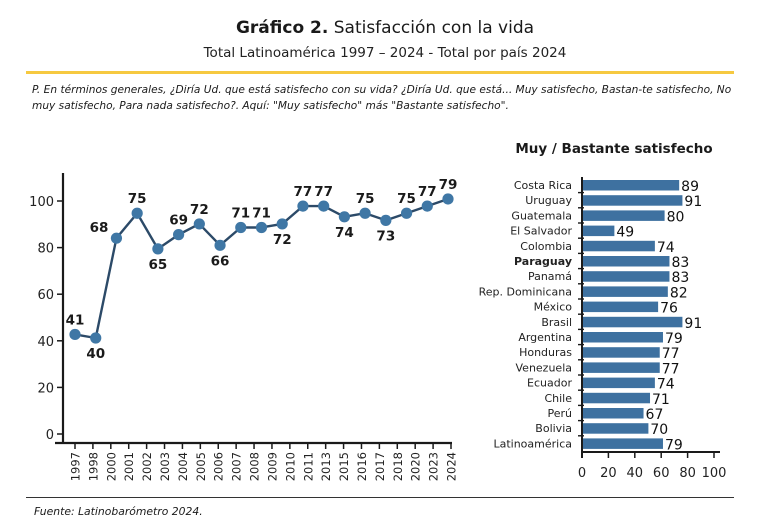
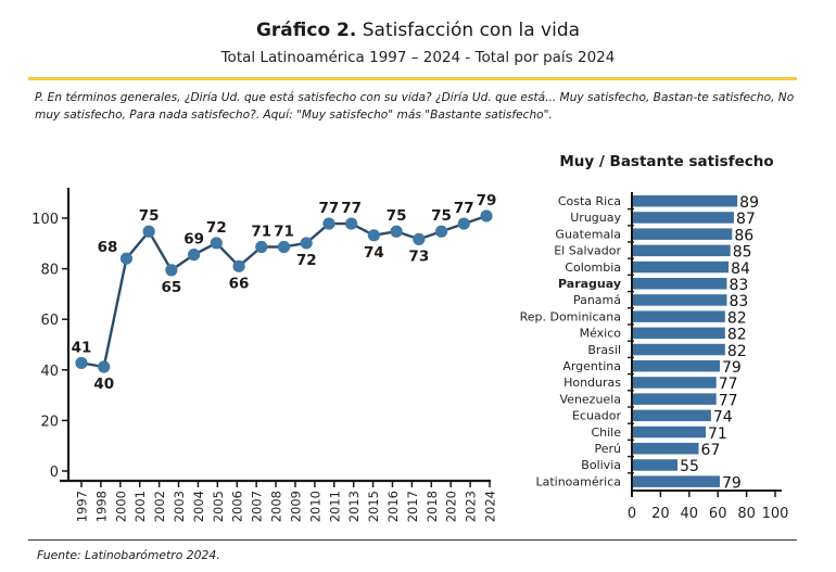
Muy / Bastante satisfecho/Uruguay: 91 -> 87
Muy / Bastante satisfecho/Guatemala: 80 -> 86
Muy / Bastante satisfecho/El Salvador: 49 -> 85
Muy / Bastante satisfecho/Colombia: 74 -> 84
Muy / Bastante satisfecho/México: 76 -> 82
Muy / Bastante satisfecho/Brasil: 91 -> 82
Muy / Bastante satisfecho/Bolivia: 70 -> 55
